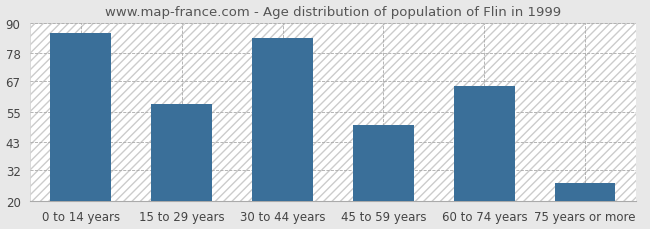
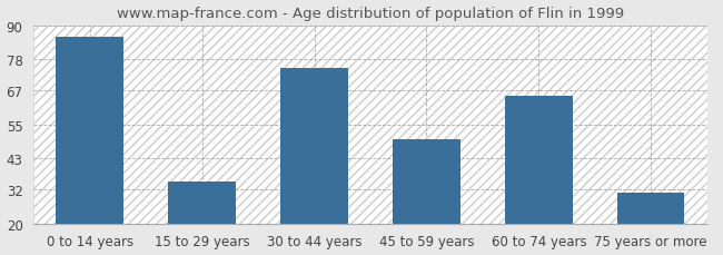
15 to 29 years: 58 -> 35
30 to 44 years: 84 -> 75
75 years or more: 27 -> 31
